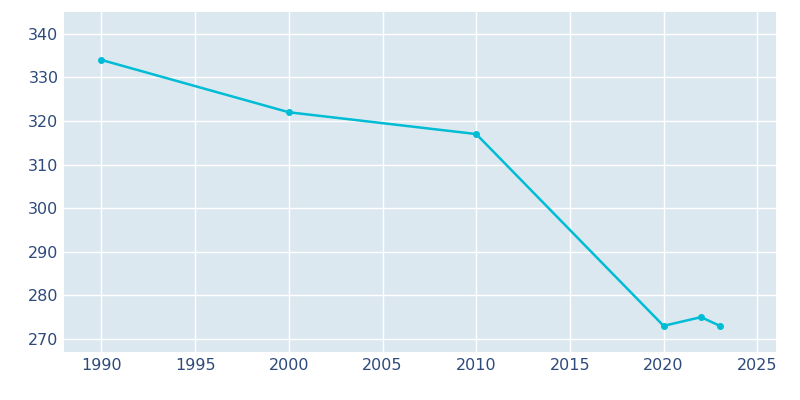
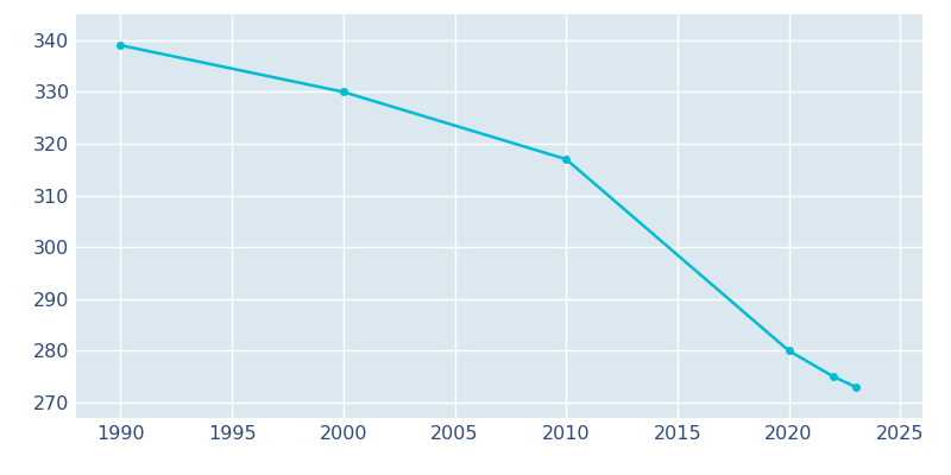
1990: 334 -> 339
2000: 322 -> 330
2020: 273 -> 280
